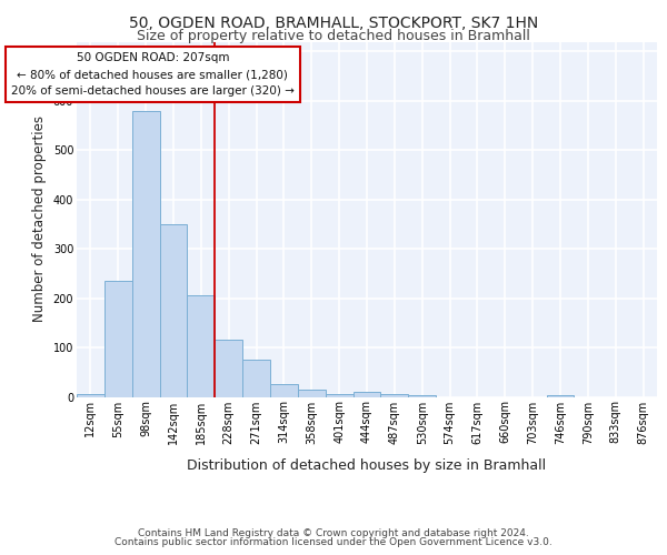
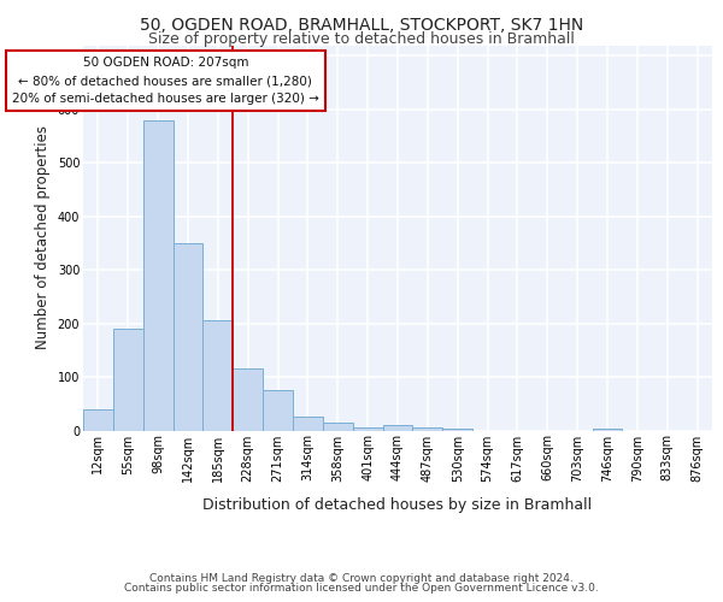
12sqm: 5 -> 40
55sqm: 235 -> 190
